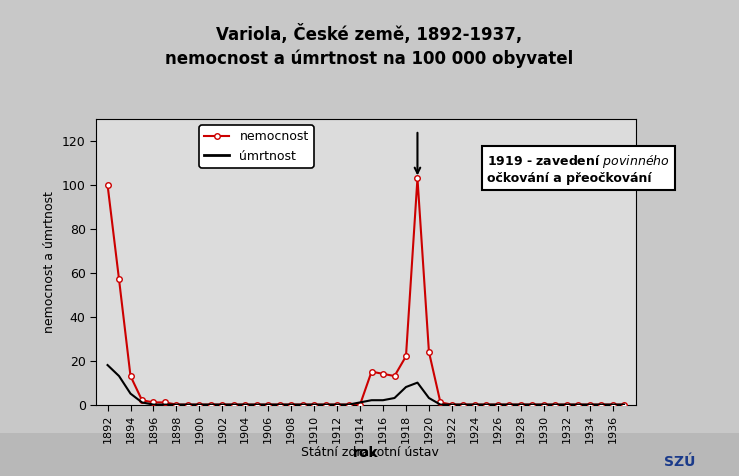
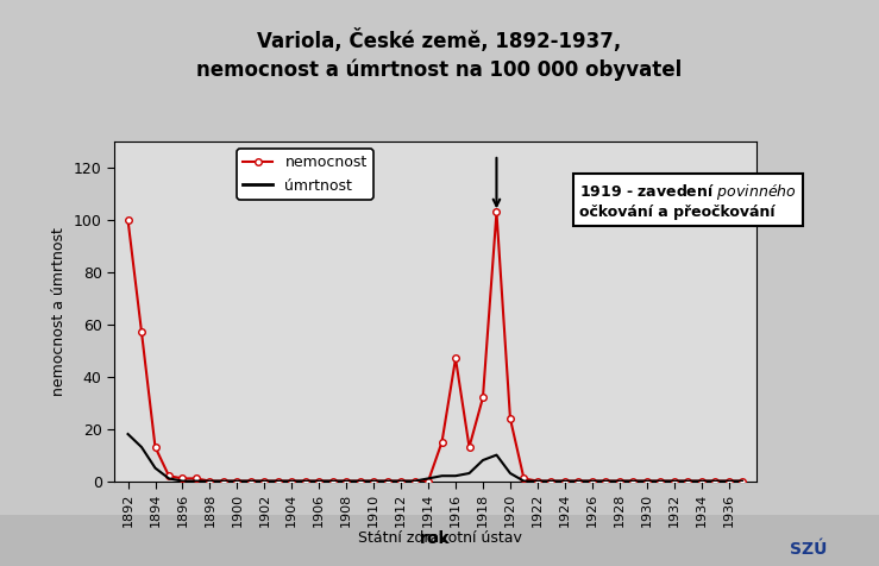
nemocnost/1916: 14 -> 47
nemocnost/1918: 22 -> 32
